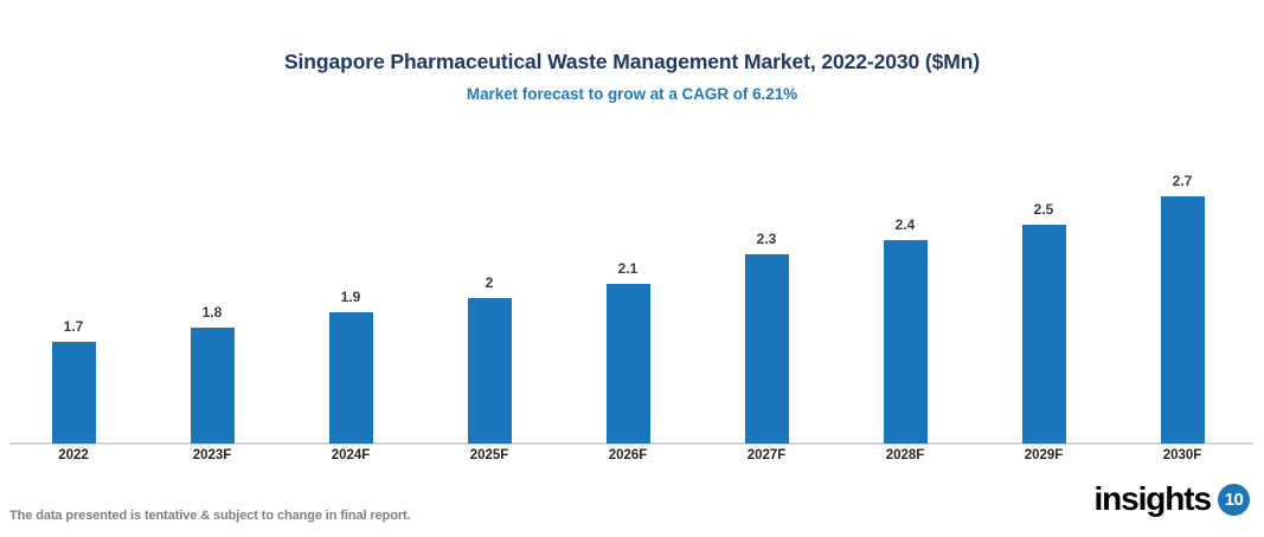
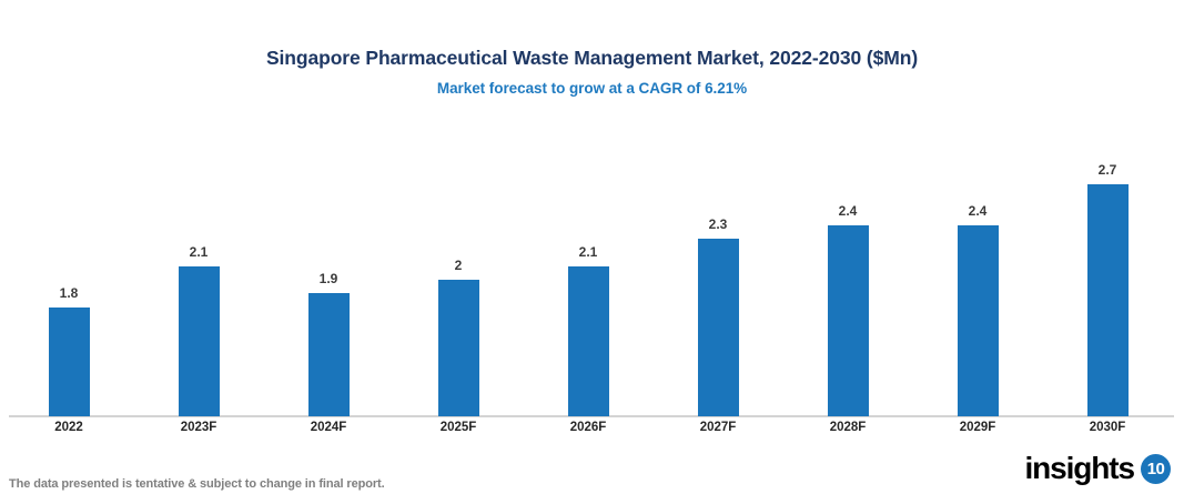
2022: 1.7 -> 1.8
2023F: 1.8 -> 2.1
2029F: 2.5 -> 2.4
